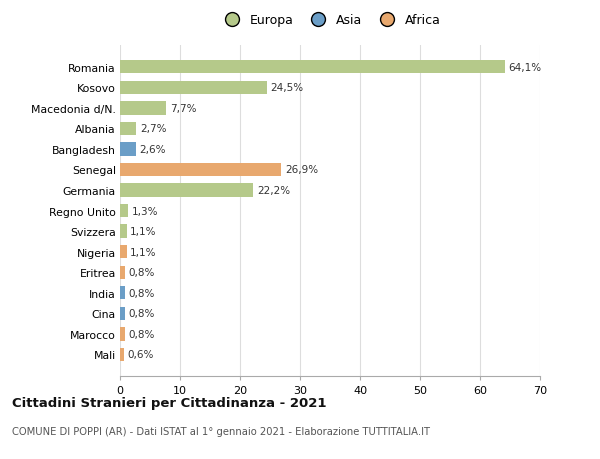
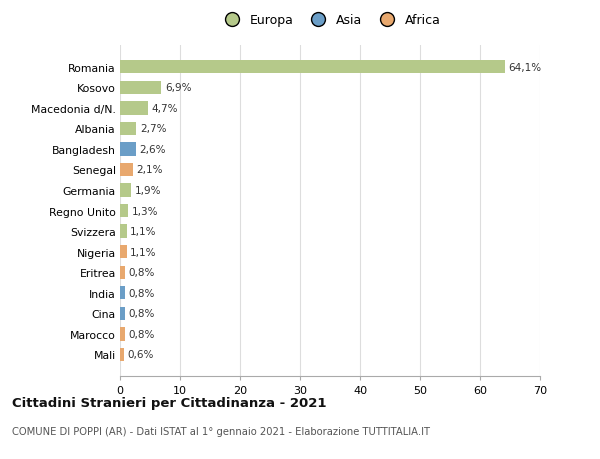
Kosovo: 24,5% -> 6,9%
Macedonia d/N.: 7,7% -> 4,7%
Senegal: 26,9% -> 2,1%
Germania: 22,2% -> 1,9%
